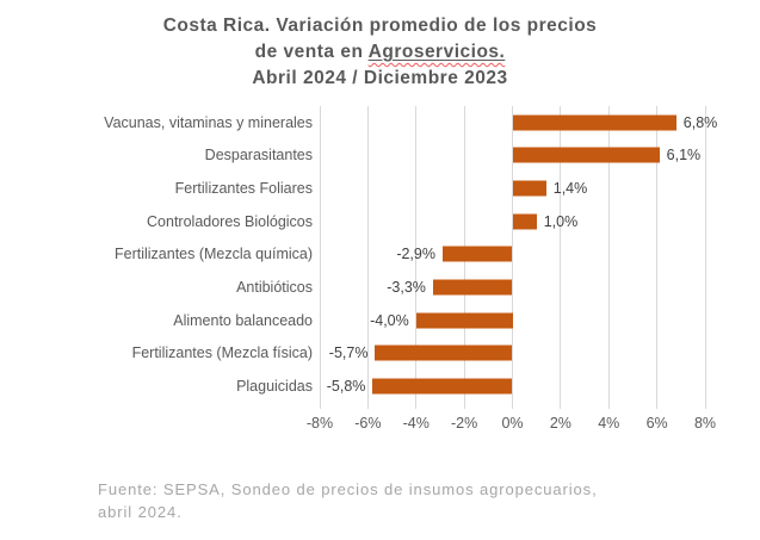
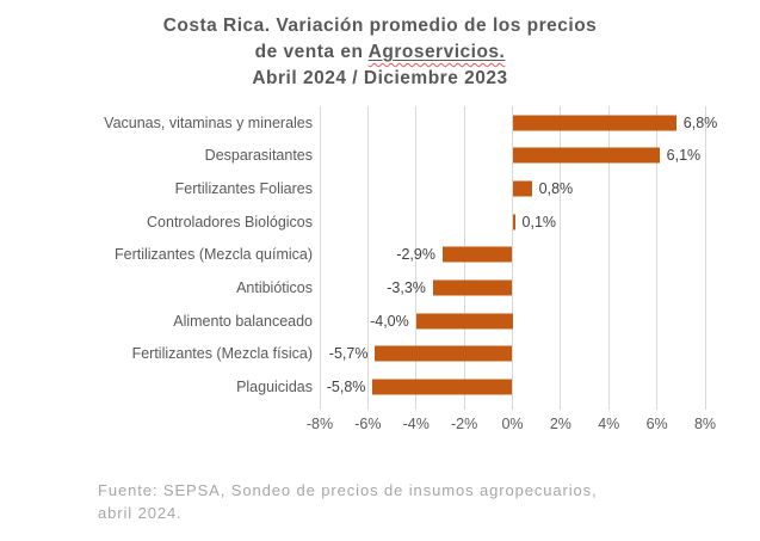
Fertilizantes Foliares: 1,4% -> 0,8%
Controladores Biológicos: 1,0% -> 0,1%
